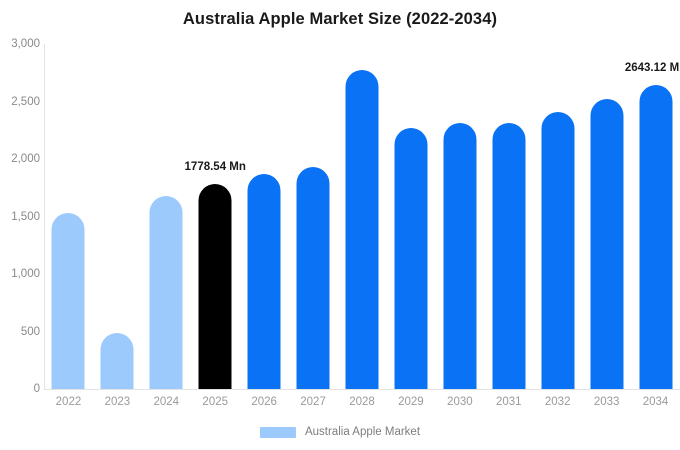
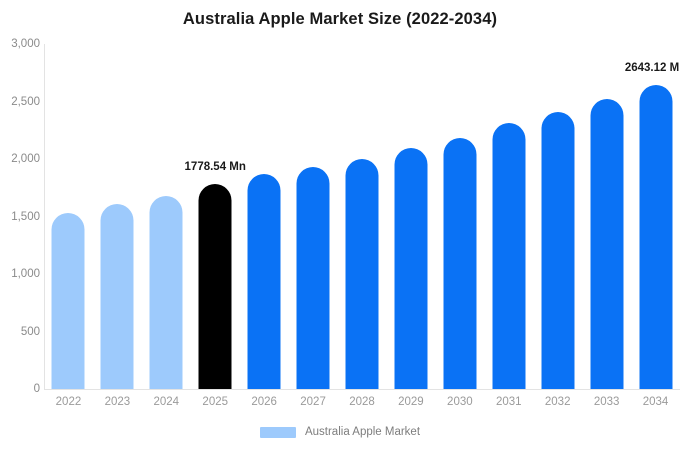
2023: 490 -> 1610
2028: 2770 -> 2000
2029: 2270 -> 2100
2030: 2310 -> 2180
